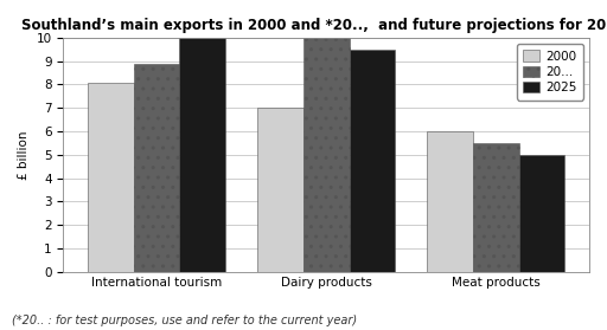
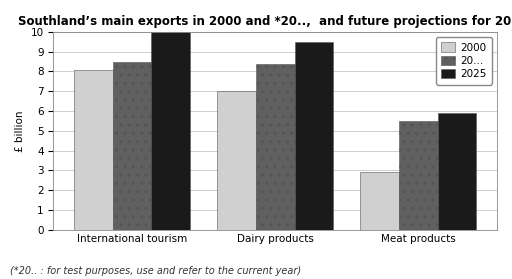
20.../International tourism: 8.9 -> 8.5
20.../Dairy products: 10.0 -> 8.4
2000/Meat products: 6.0 -> 2.9
2025/Meat products: 5.0 -> 5.9
